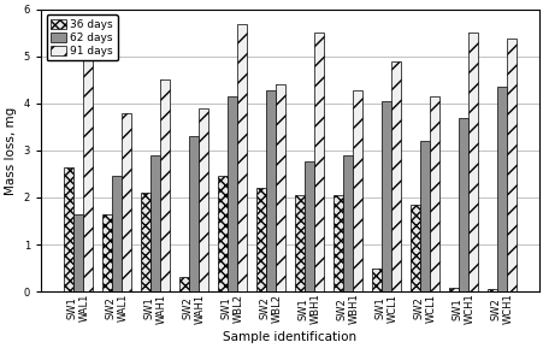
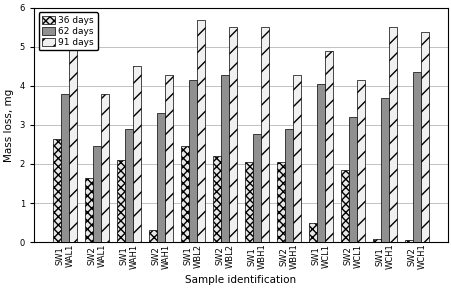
62 days/SW1 WAL1: 1.65 -> 3.80
91 days/SW2 WAH1: 3.90 -> 4.28
91 days/SW2 WBL2: 4.40 -> 5.50
